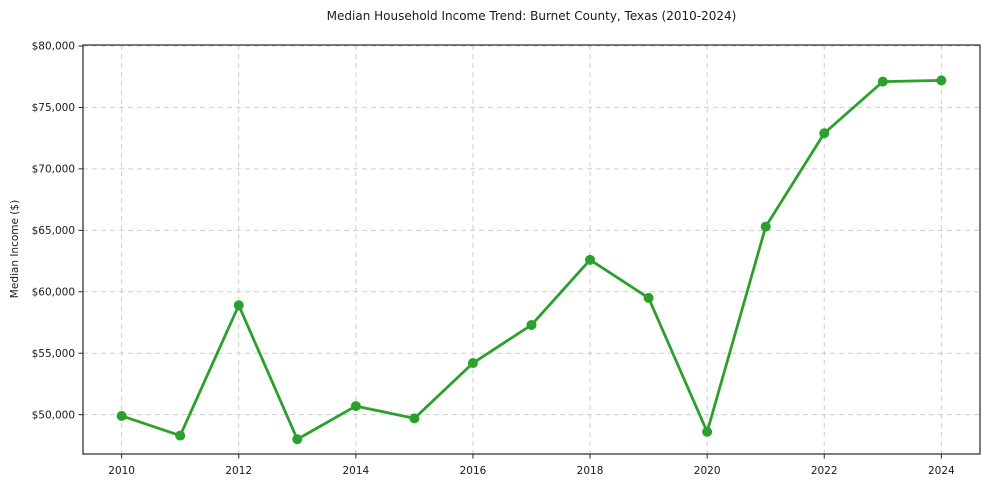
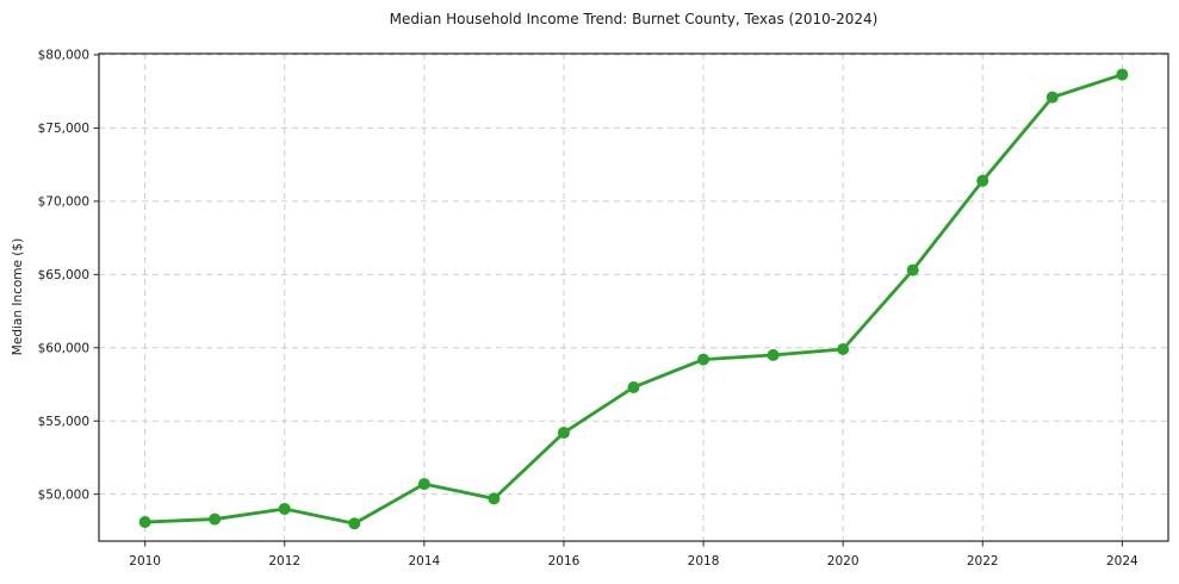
2010: $49900 -> $48100
2012: $58900 -> $49000
2018: $62600 -> $59200
2020: $48600 -> $59900
2022: $72900 -> $71400
2024: $77200 -> $78600
